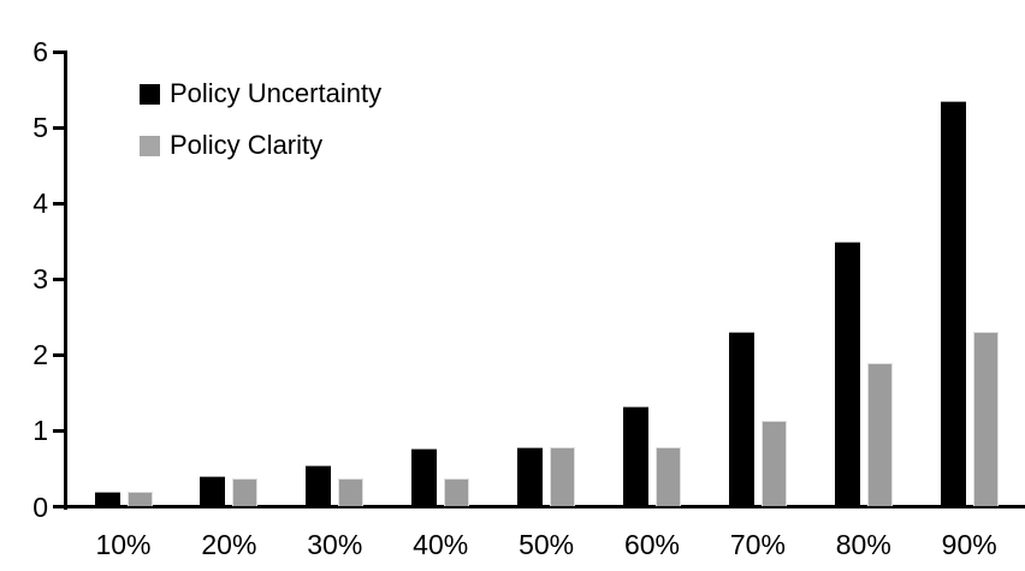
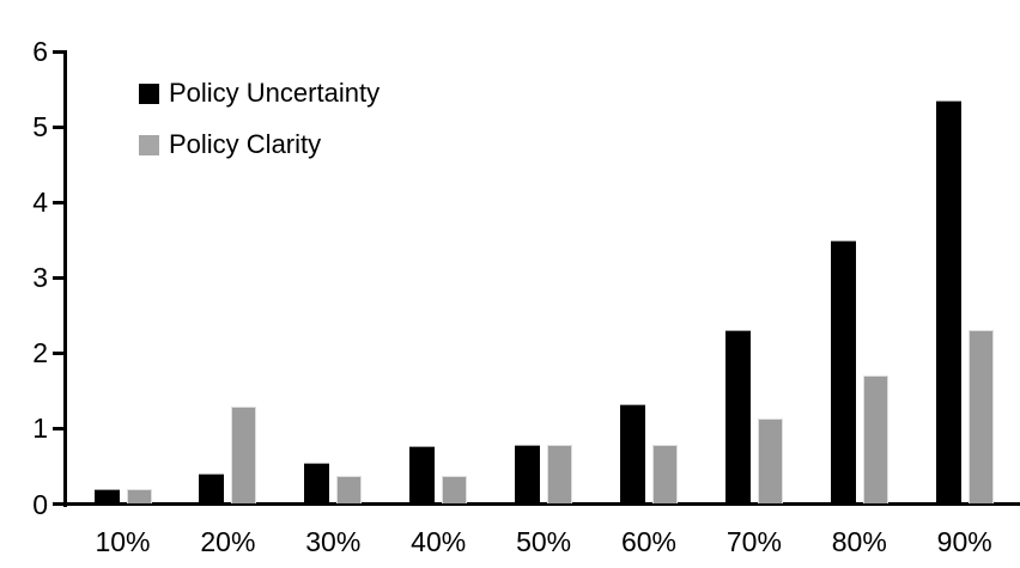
Policy Clarity/20%: 0.4 -> 1.3
Policy Clarity/80%: 1.9 -> 1.7
